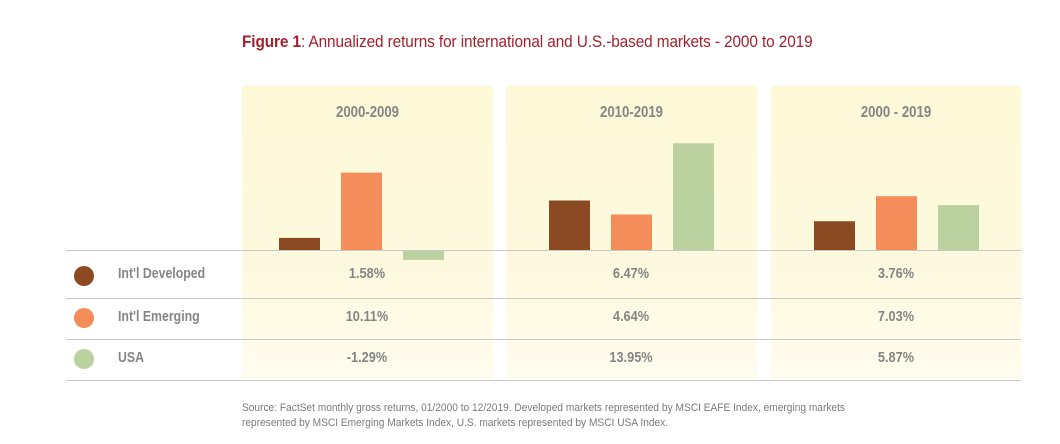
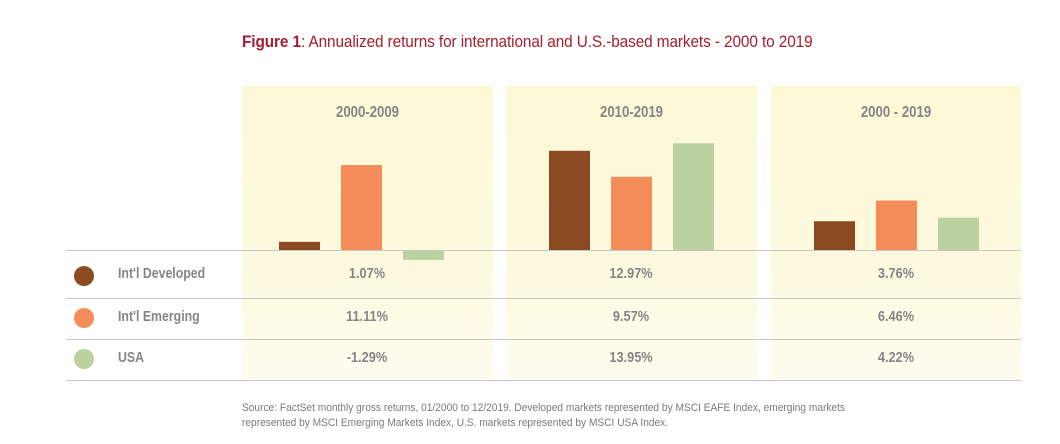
Int'l Developed/2000-2009: 1.58% -> 1.07%
Int'l Emerging/2000-2009: 10.11% -> 11.11%
Int'l Developed/2010-2019: 6.47% -> 12.97%
Int'l Emerging/2010-2019: 4.64% -> 9.57%
Int'l Emerging/2000 - 2019: 7.03% -> 6.46%
USA/2000 - 2019: 5.87% -> 4.22%
